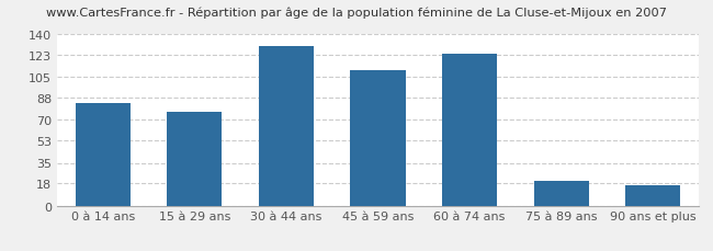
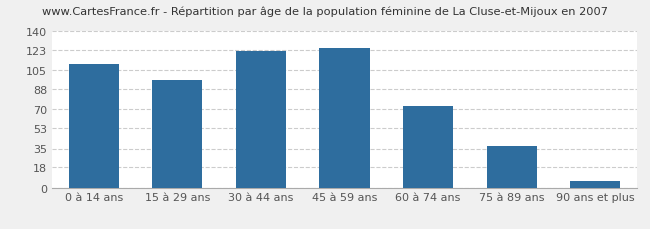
0 à 14 ans: 84 -> 111
15 à 29 ans: 77 -> 96
30 à 44 ans: 130 -> 122
45 à 59 ans: 111 -> 125
60 à 74 ans: 124 -> 73
75 à 89 ans: 20 -> 37
90 ans et plus: 17 -> 6
